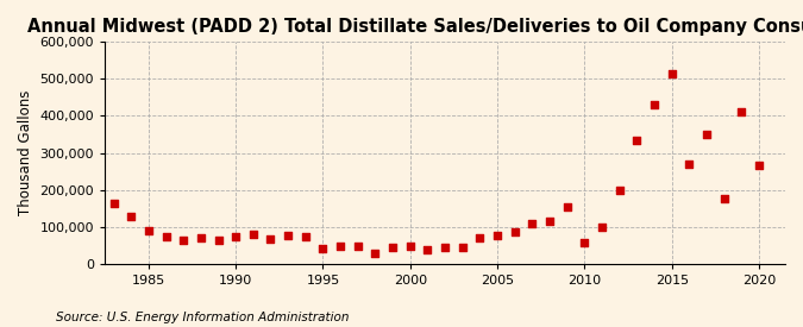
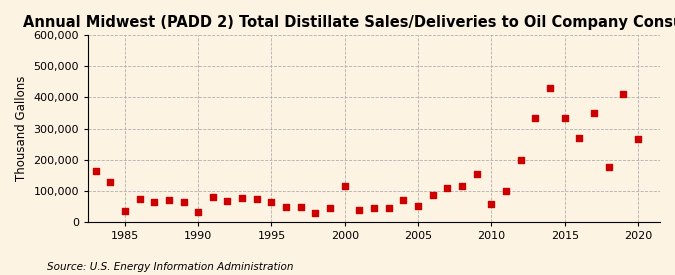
1985: 90,000 -> 35,000
1990: 73,000 -> 30,000
1995: 42,000 -> 65,000
2000: 47,000 -> 115,000
2005: 75,000 -> 50,000
2015: 515,000 -> 335,000
